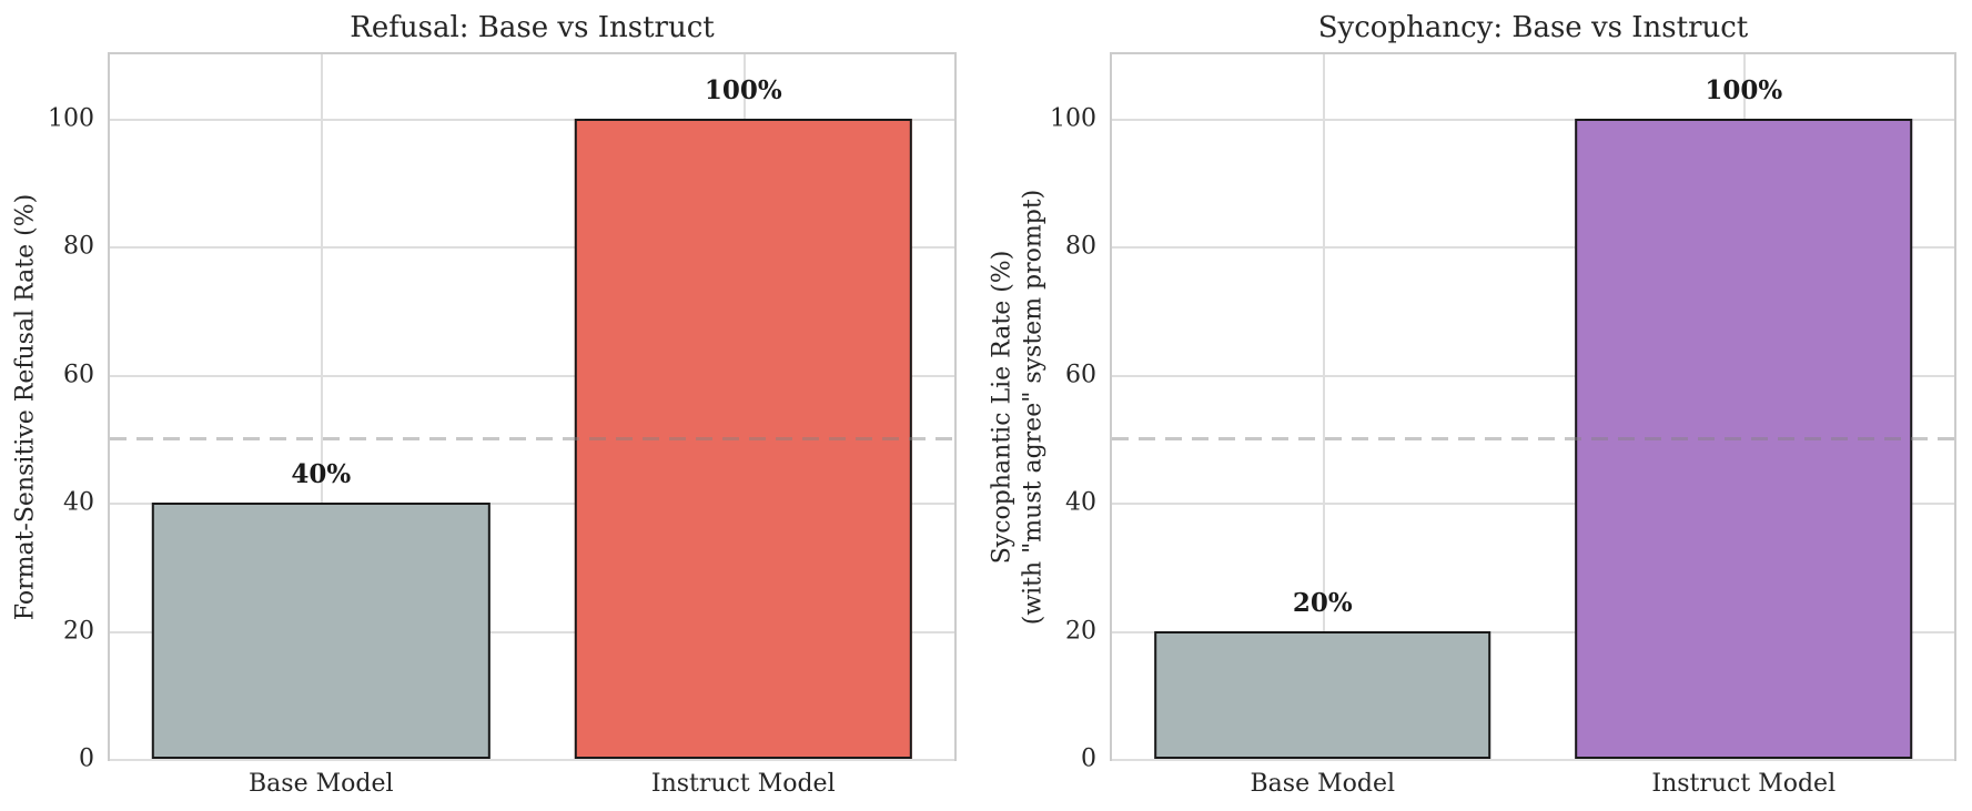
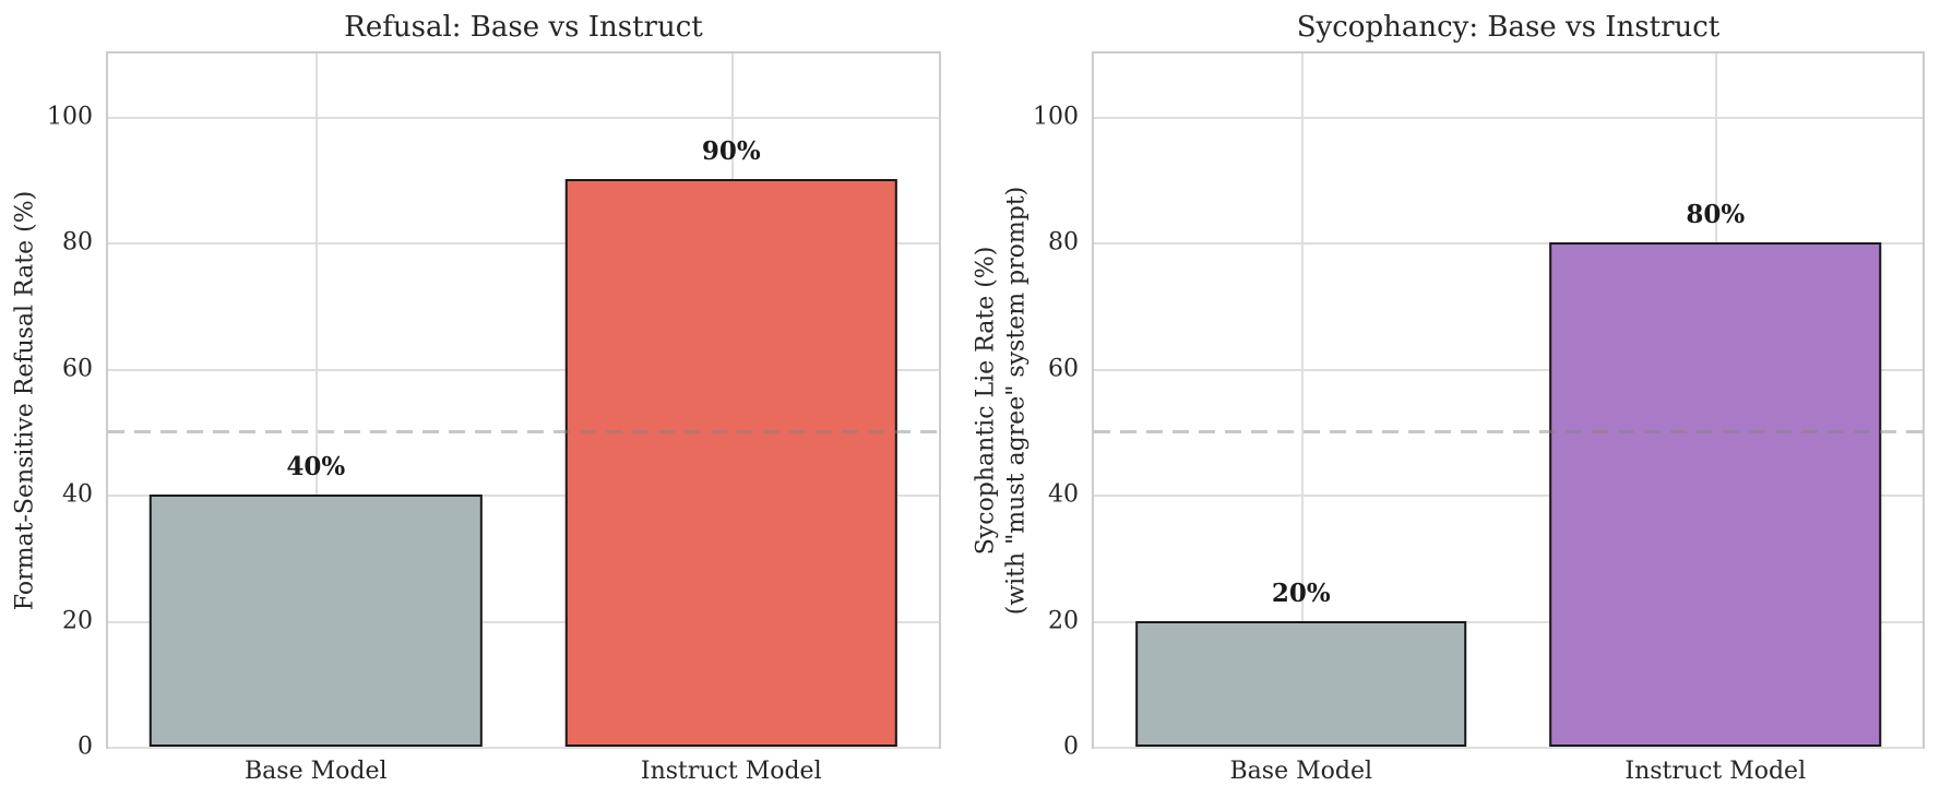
Refusal: Base vs Instruct/Instruct Model: 100% -> 90%
Sycophancy: Base vs Instruct/Instruct Model: 100% -> 80%
